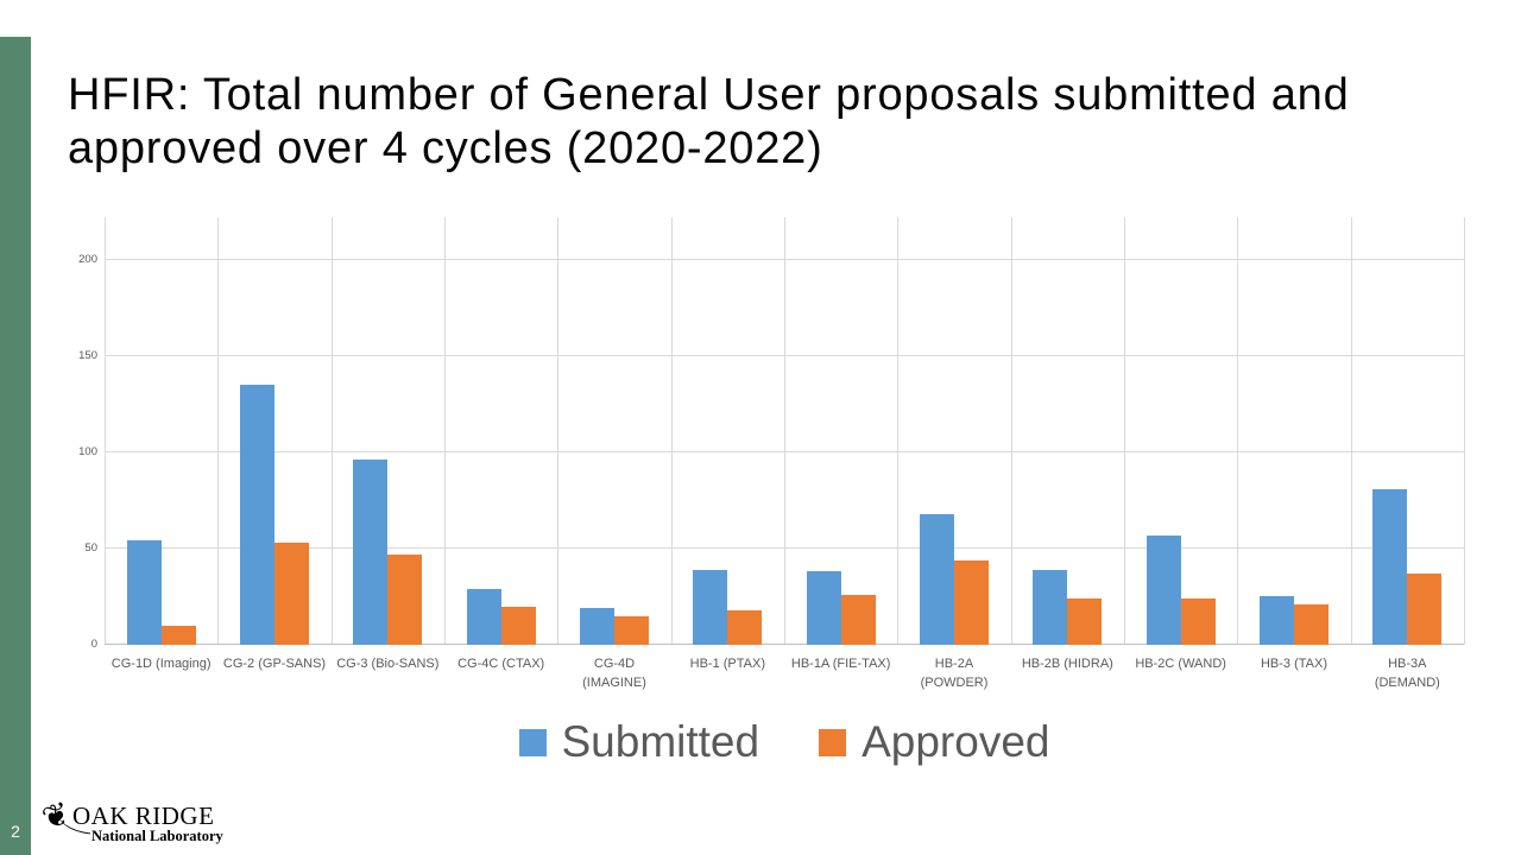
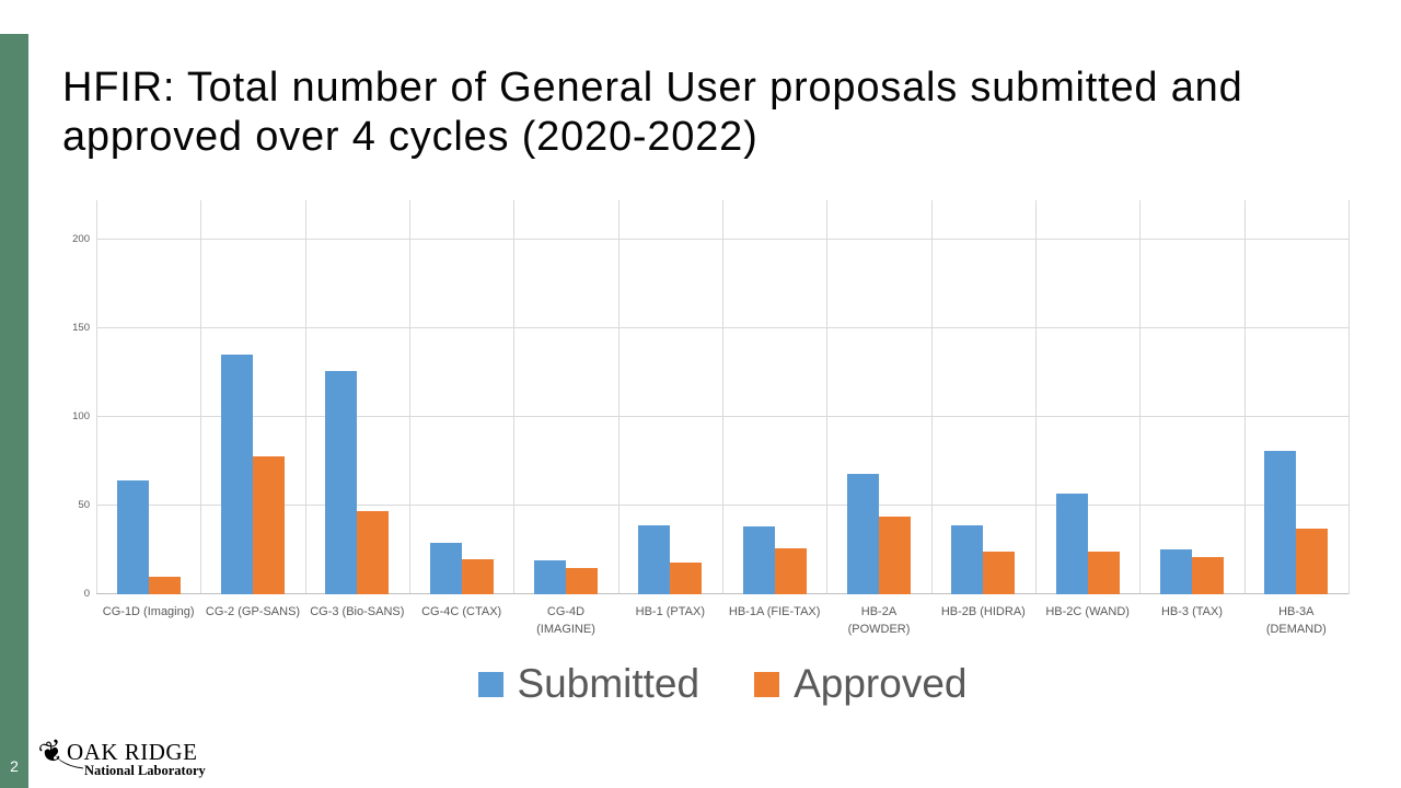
Submitted/CG-1D (Imaging): 54 -> 64
Approved/CG-2 (GP-SANS): 53 -> 78
Submitted/CG-3 (Bio-SANS): 96 -> 126
